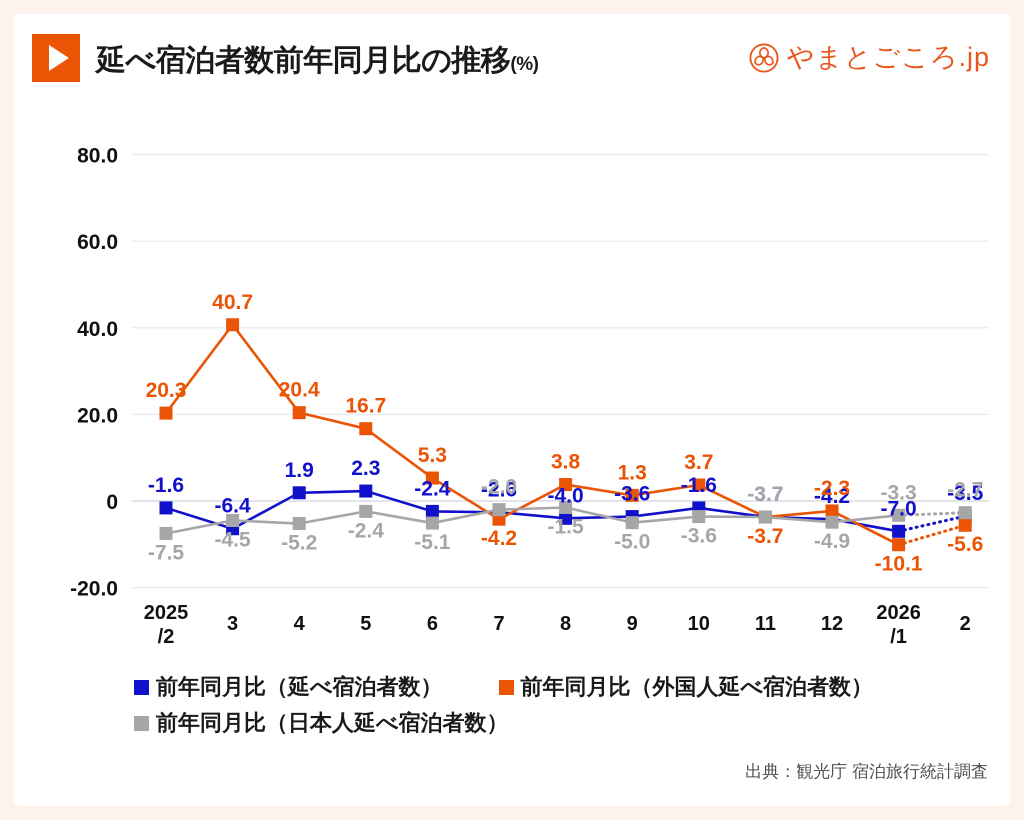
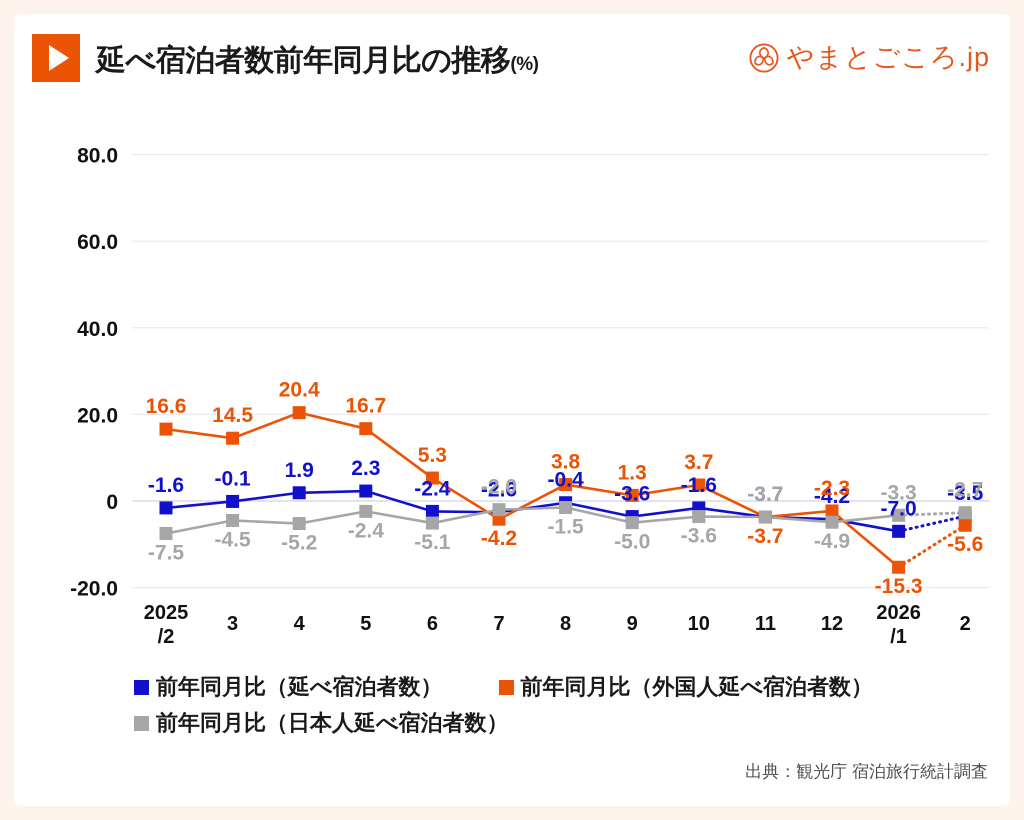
前年同月比（外国人延べ宿泊者数）/2025/2: 20.3 -> 16.6
前年同月比（延べ宿泊者数）/3: -6.4 -> -0.1
前年同月比（外国人延べ宿泊者数）/3: 40.7 -> 14.5
前年同月比（延べ宿泊者数）/8: -4.0 -> -0.4
前年同月比（外国人延べ宿泊者数）/2026/1: -10.1 -> -15.3
